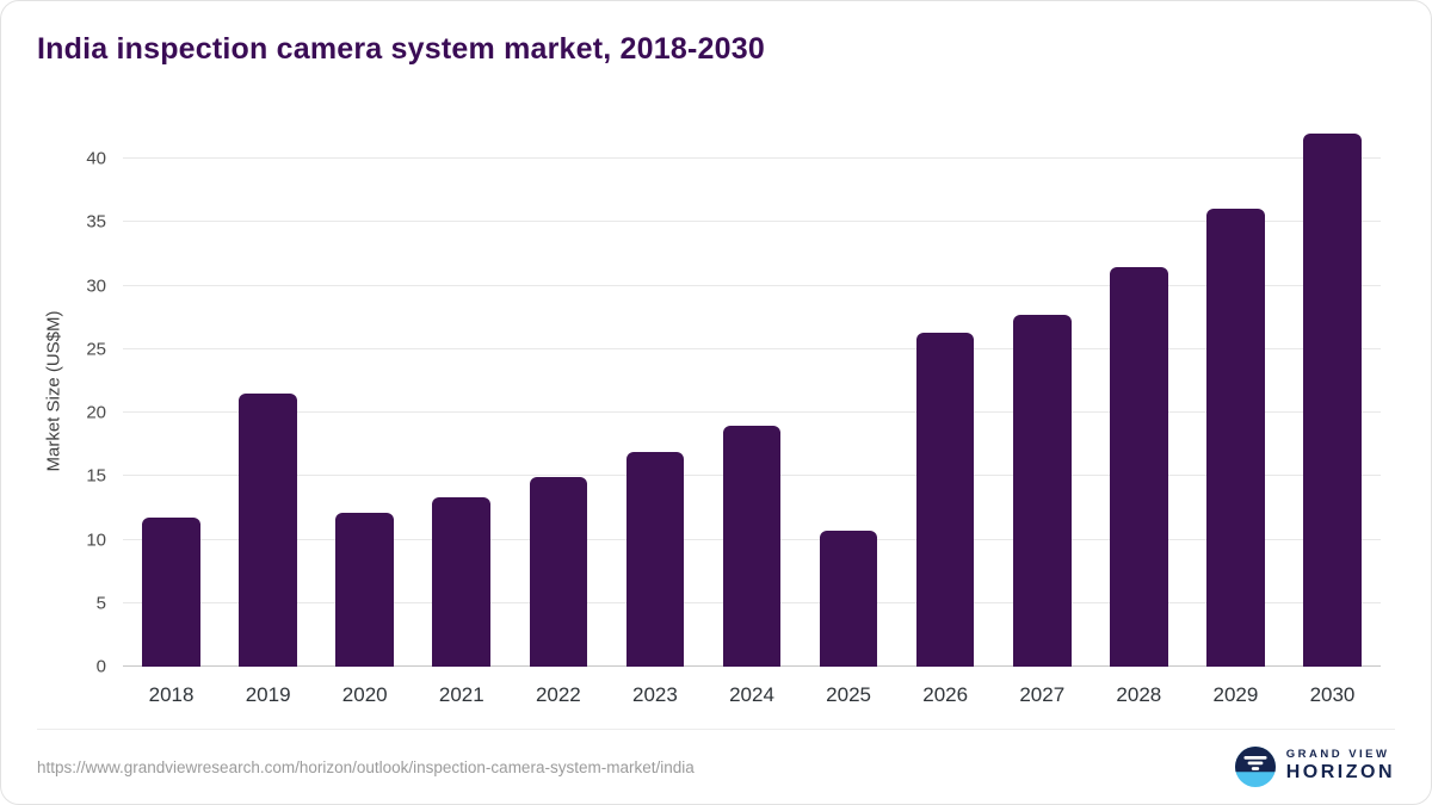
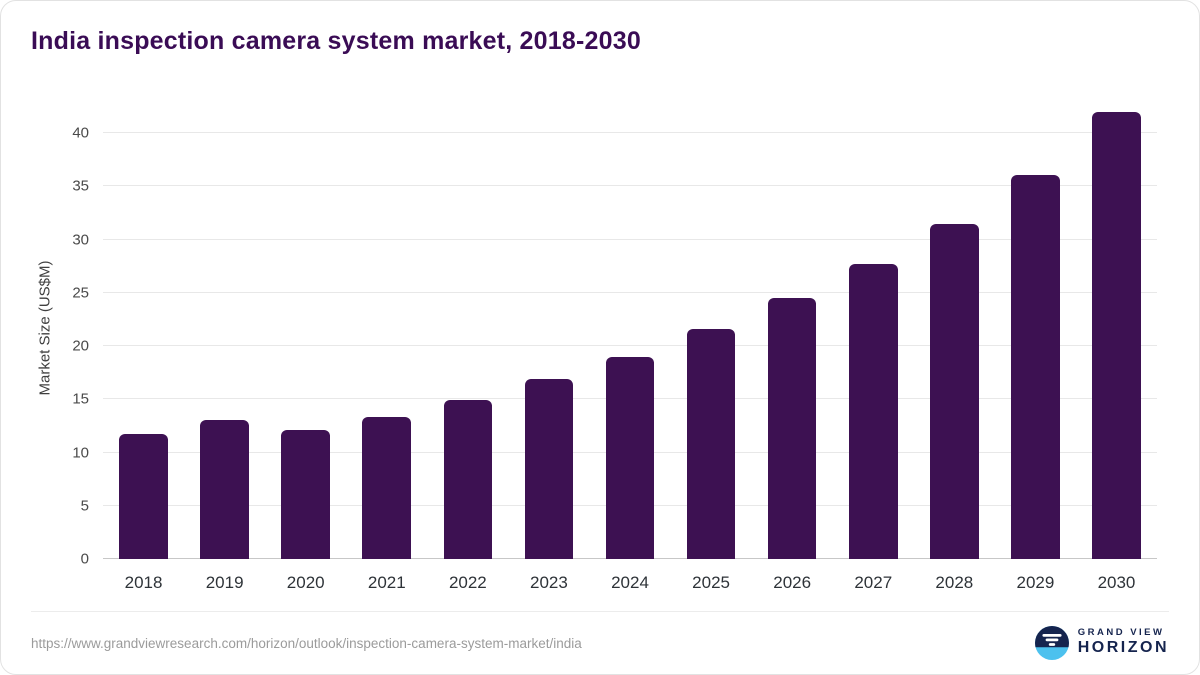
2019: 21.5 -> 13.1
2025: 10.7 -> 21.6
2026: 26.3 -> 24.5
